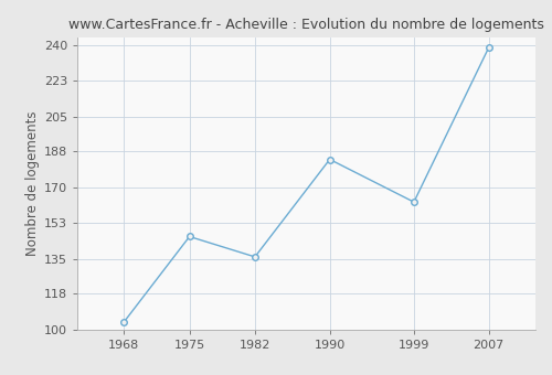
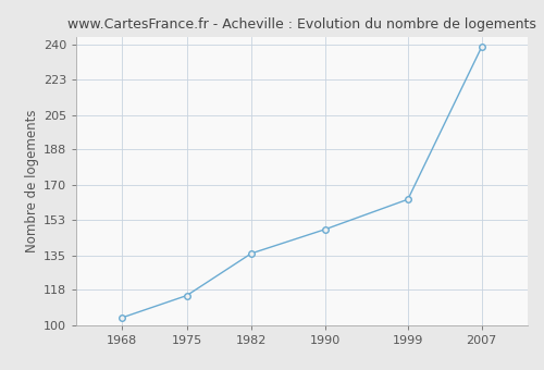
1975: 146 -> 115
1990: 184 -> 148
